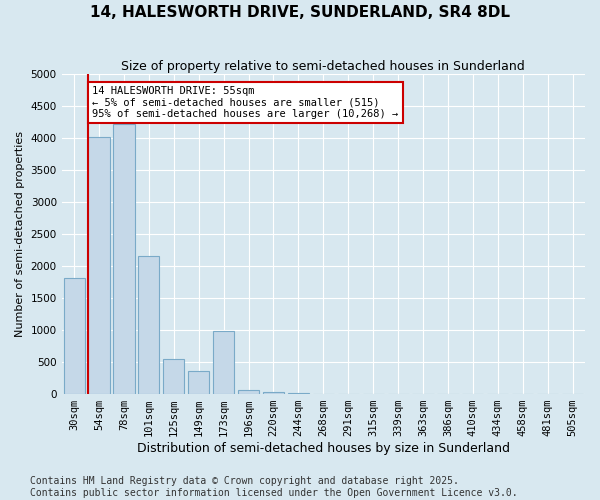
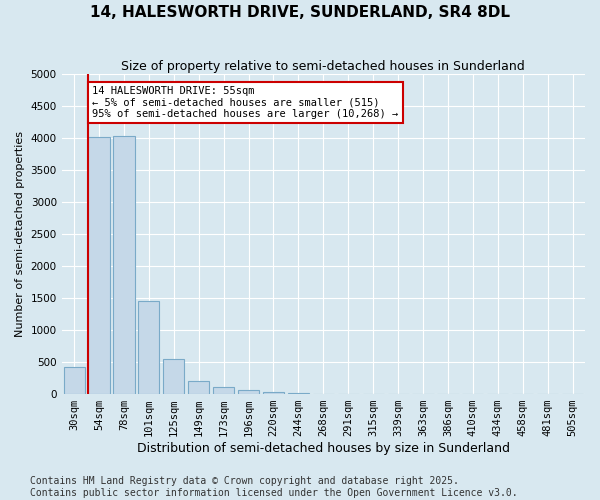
30sqm: 1820 -> 420
78sqm: 4220 -> 4030
101sqm: 2160 -> 1460
149sqm: 360 -> 200
173sqm: 980 -> 110
